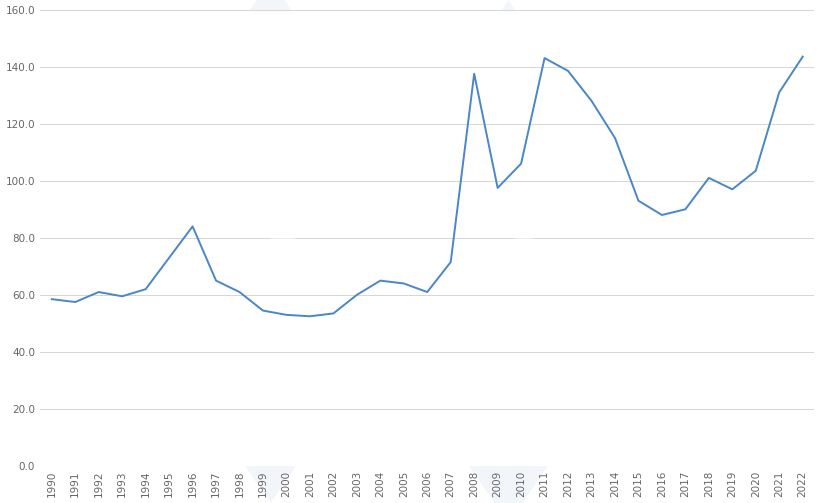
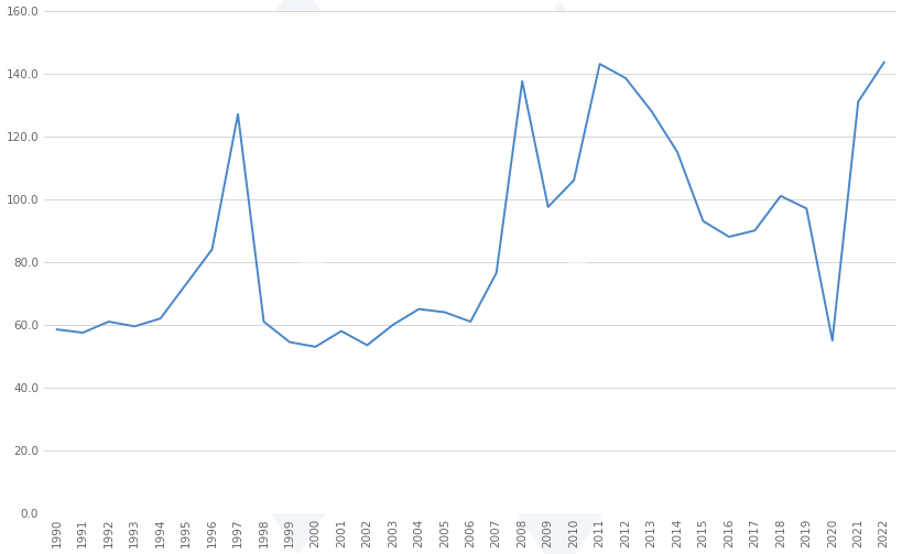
1997: 65.0 -> 127.0
2001: 52.5 -> 58.0
2007: 71.5 -> 76.5
2020: 103.5 -> 55.0
